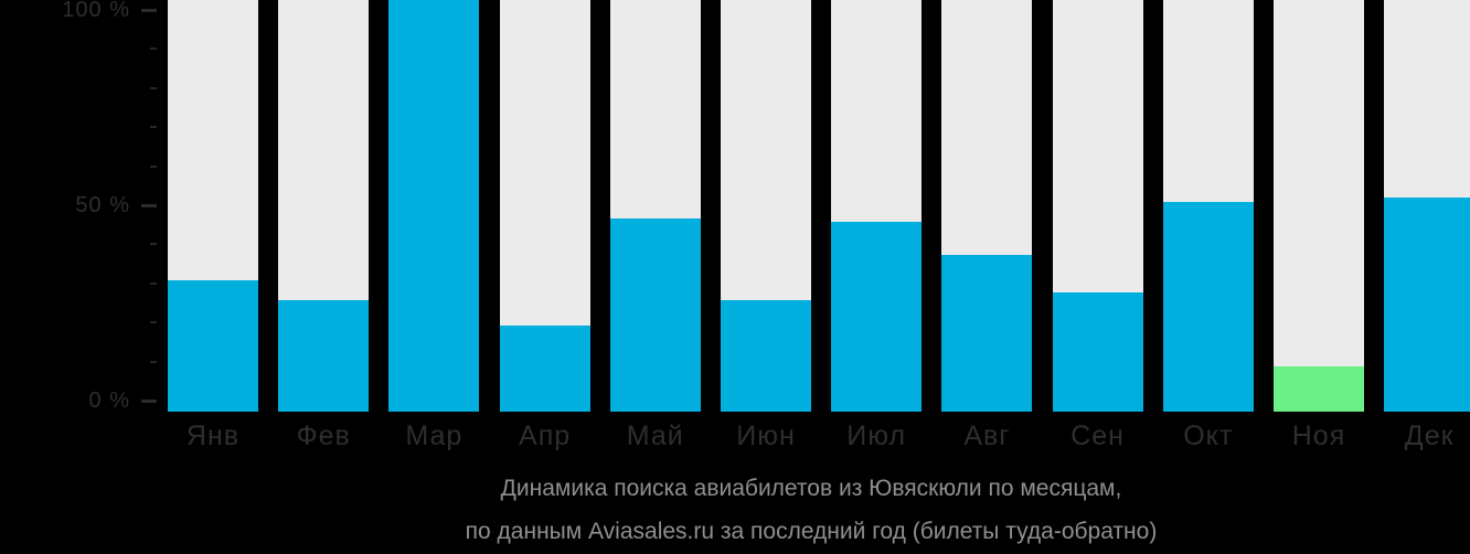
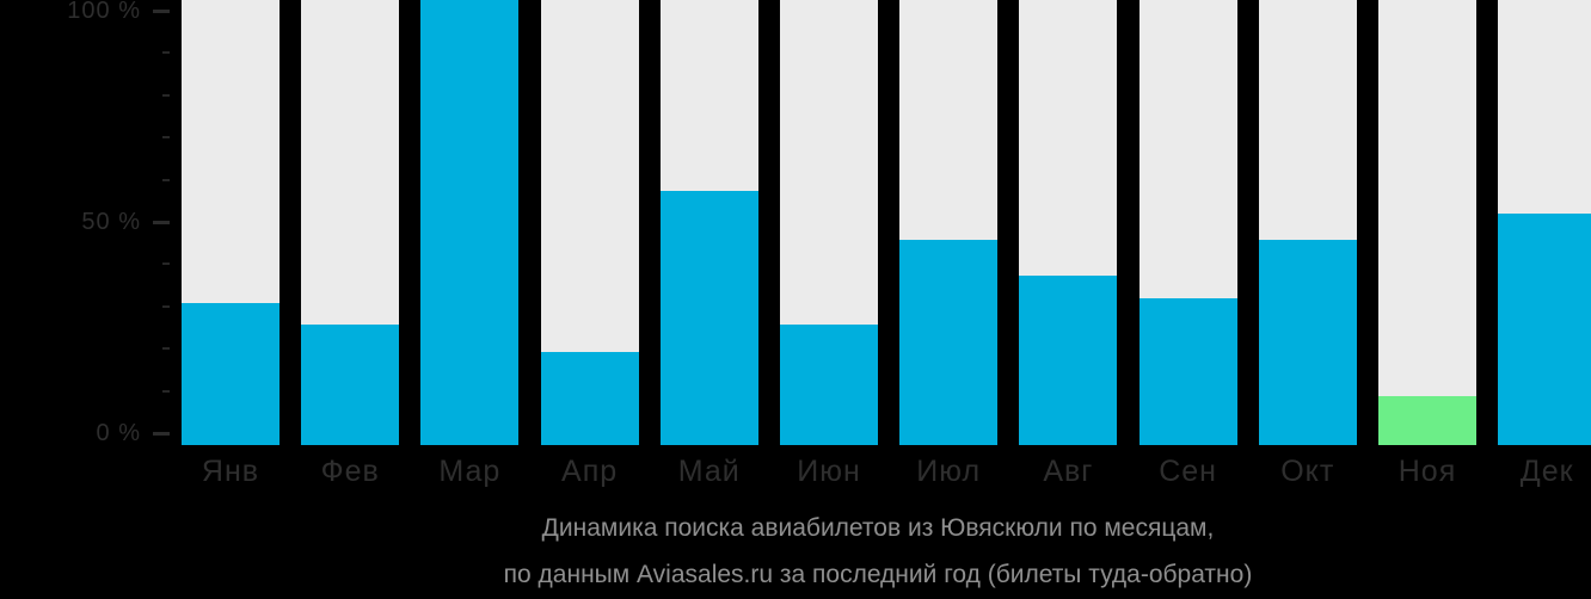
Май: 47% -> 57%
Сен: 29% -> 33%
Окт: 51% -> 46%
